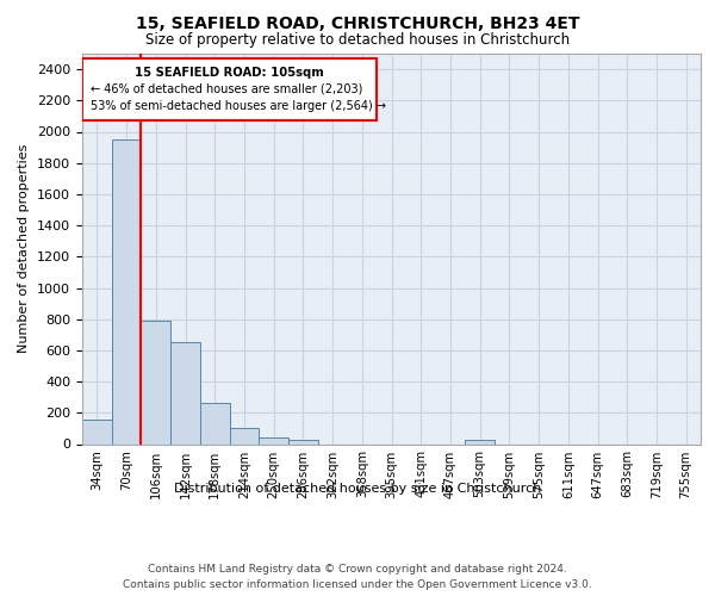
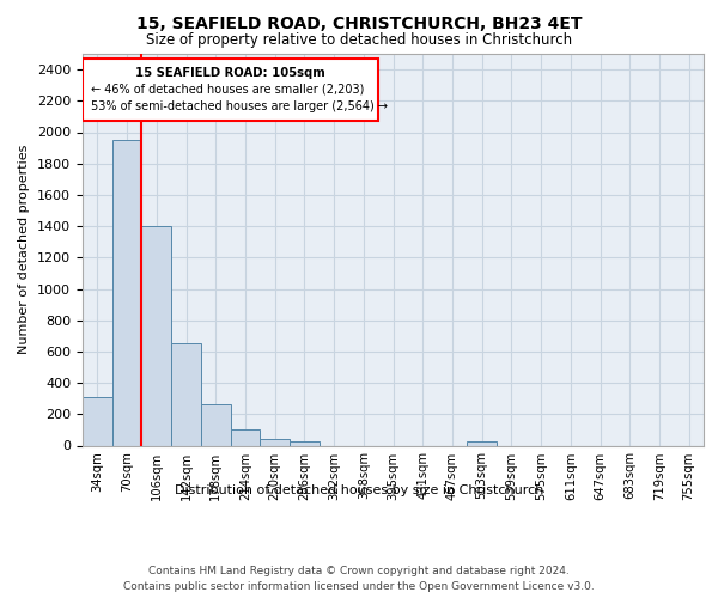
34sqm: 160 -> 310
106sqm: 790 -> 1400
